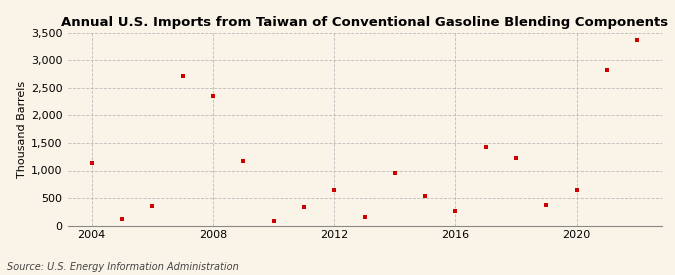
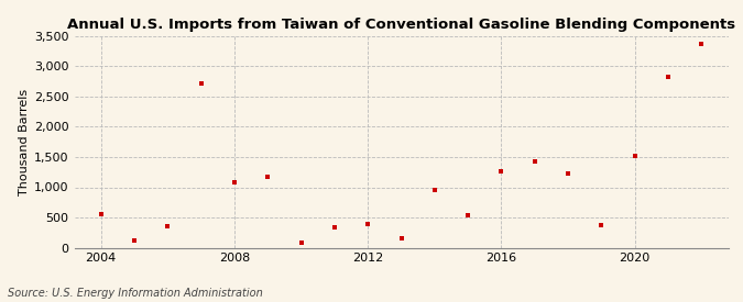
2004: 1,140 -> 550
2008: 2,360 -> 1,080
2012: 640 -> 390
2016: 260 -> 1,260
2020: 640 -> 1,520
